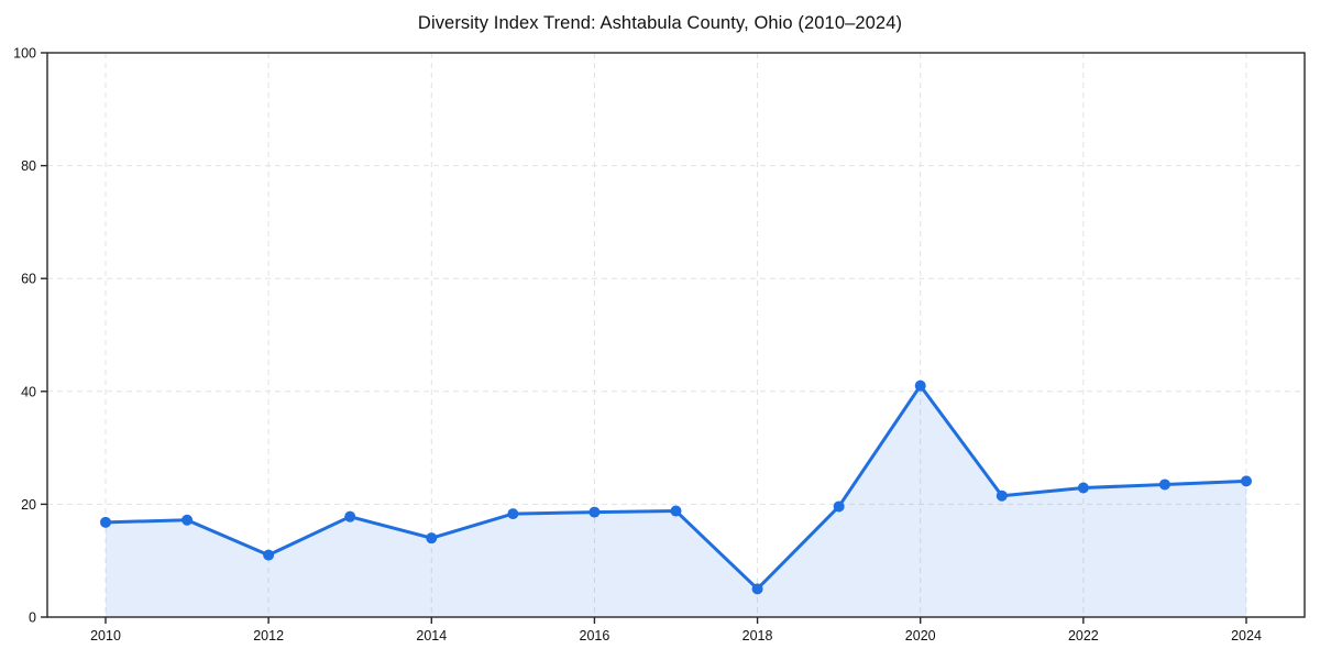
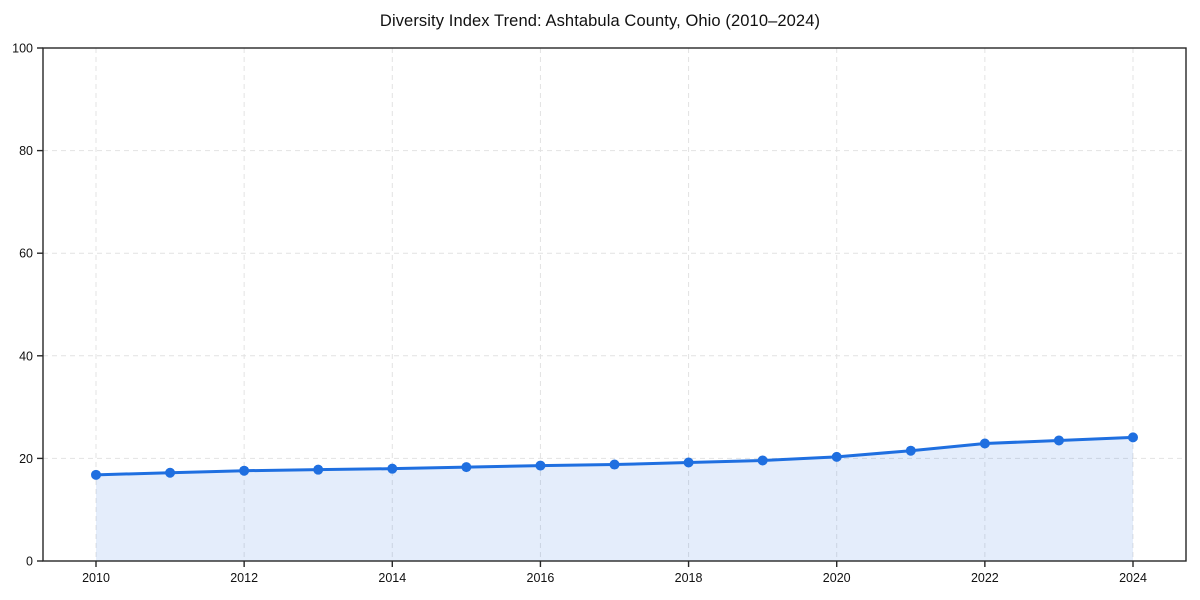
2012: 11 -> 18
2014: 14 -> 18
2018: 5 -> 19
2020: 41 -> 20
